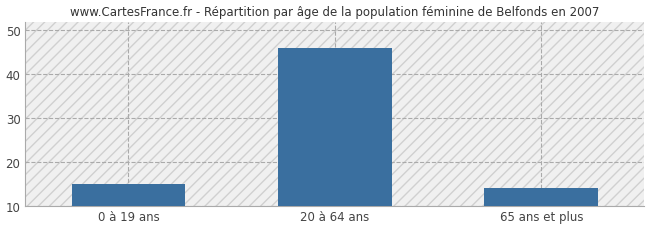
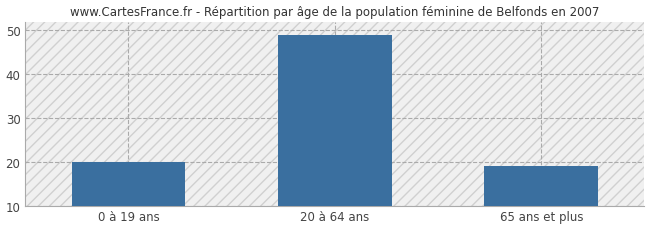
0 à 19 ans: 15 -> 20
20 à 64 ans: 46 -> 49
65 ans et plus: 14 -> 19
